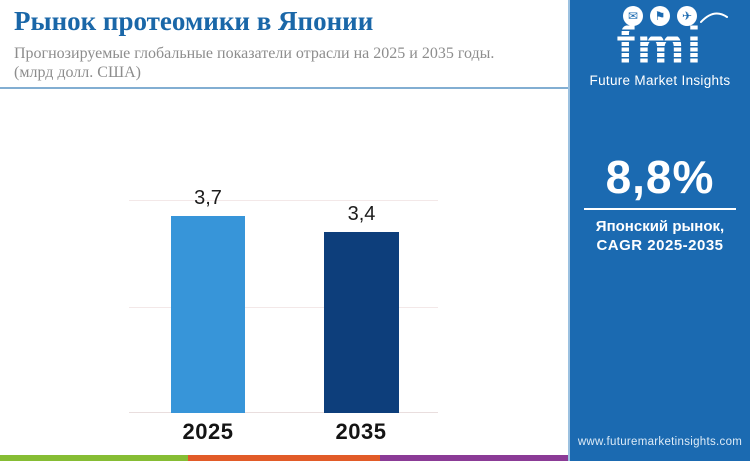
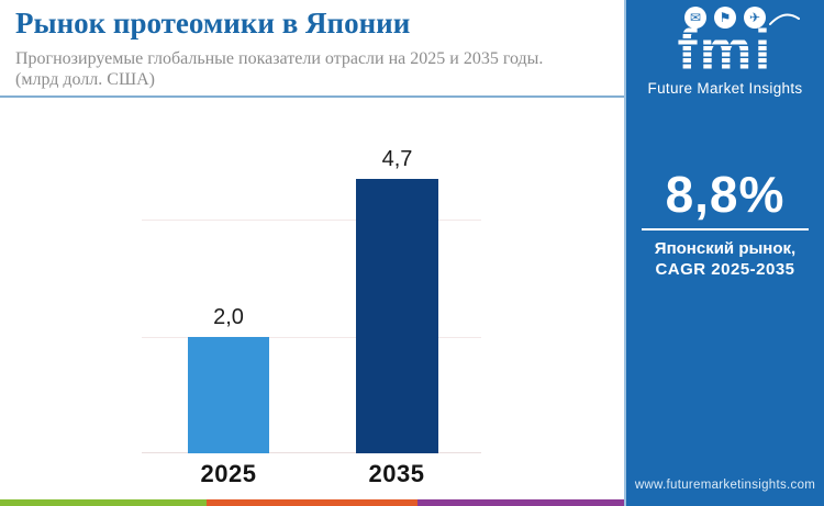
2025: 3,7 -> 2,0
2035: 3,4 -> 4,7
